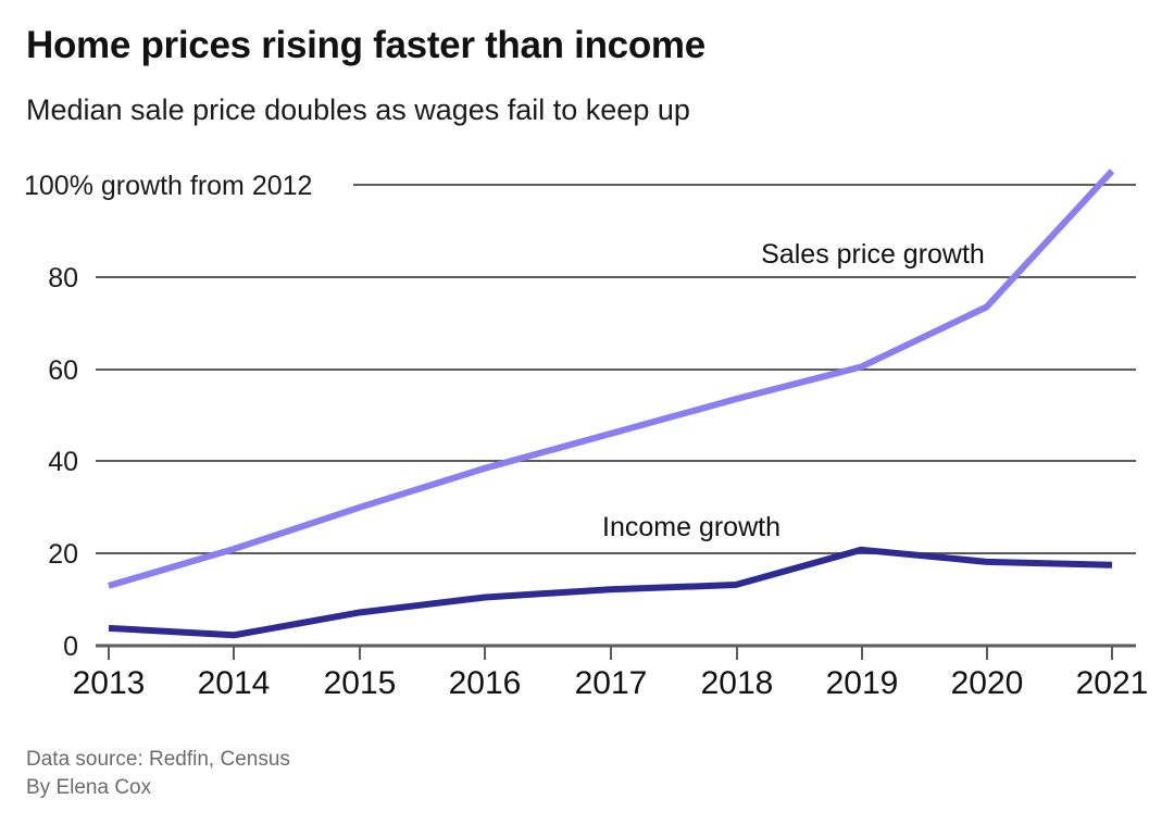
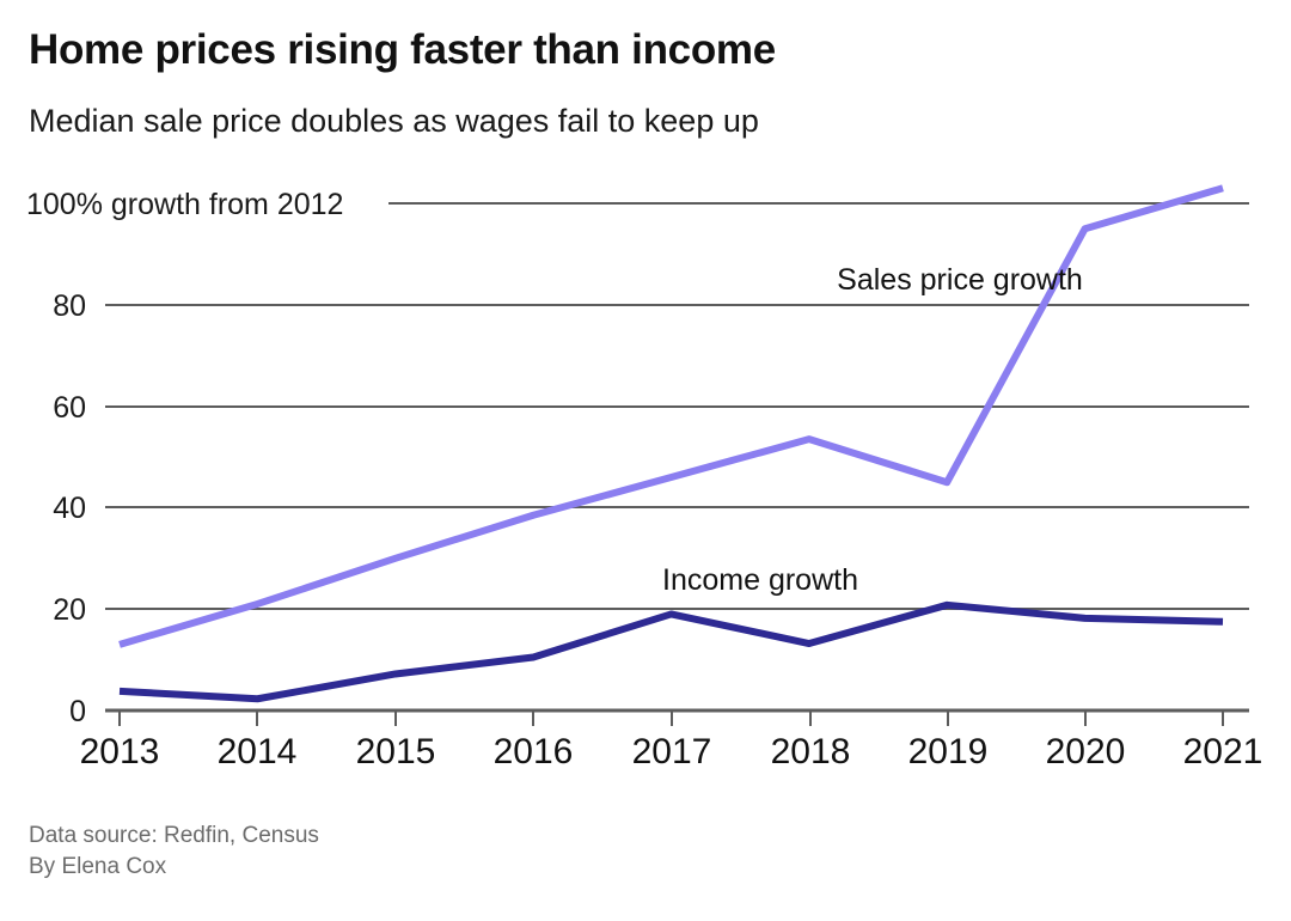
Income growth/2017: 12 -> 19
Sales price growth/2019: 60 -> 45
Sales price growth/2020: 74 -> 95
